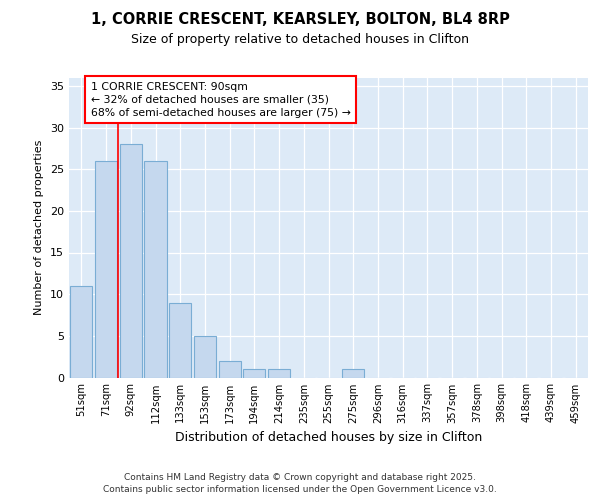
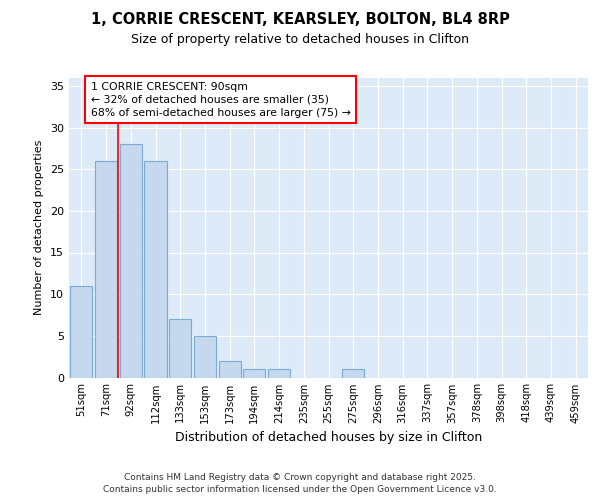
133sqm: 9 -> 7
